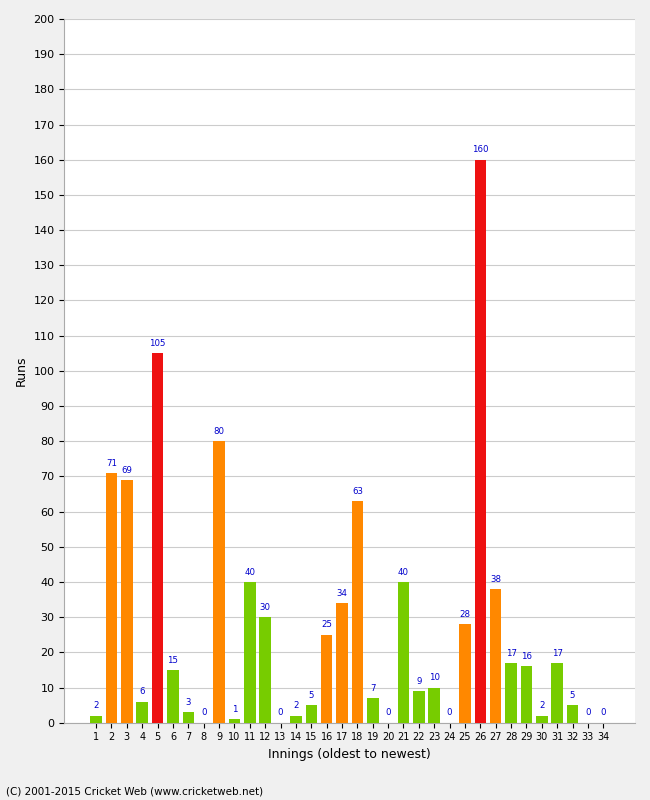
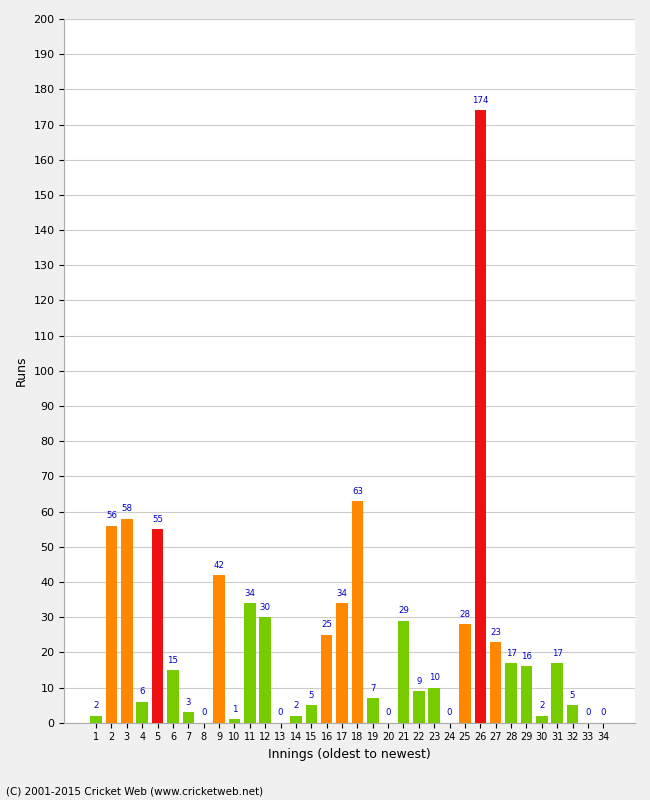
2: 71 -> 56
3: 69 -> 58
5: 105 -> 55
9: 80 -> 42
11: 40 -> 34
21: 40 -> 29
26: 160 -> 174
27: 38 -> 23
